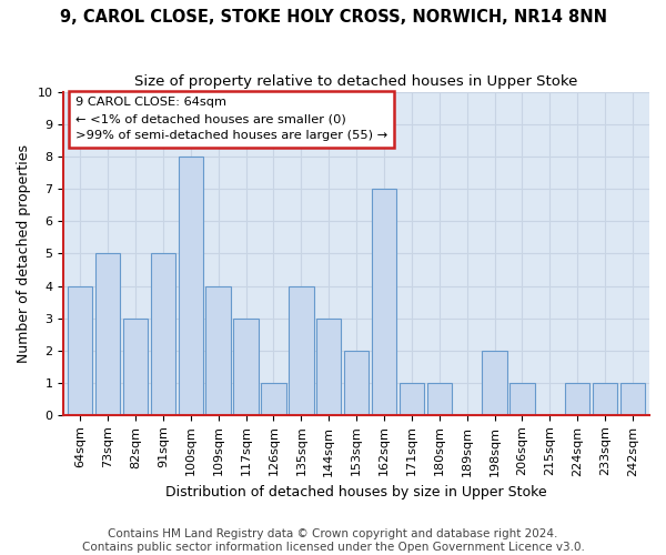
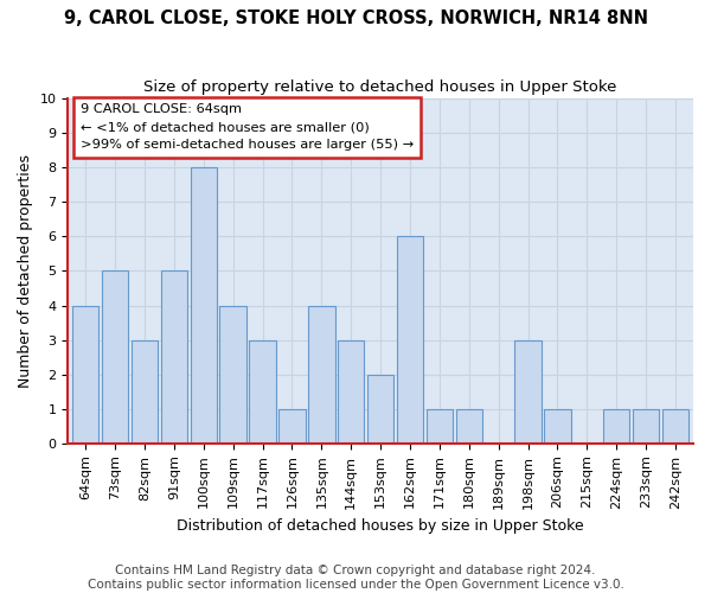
162sqm: 7 -> 6
198sqm: 2 -> 3
